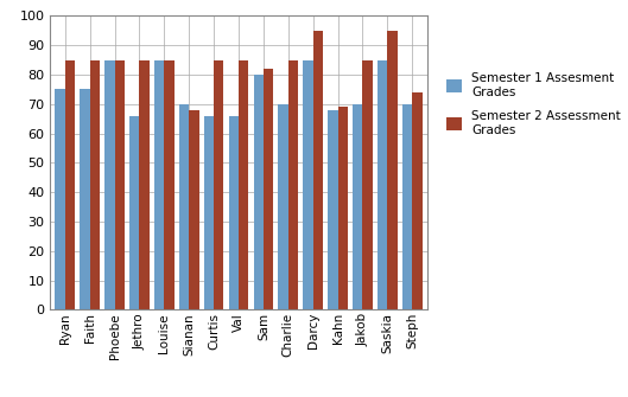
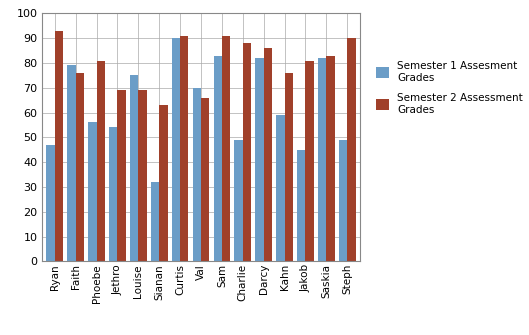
Semester 1 Assesment Grades/Ryan: 75 -> 47
Semester 2 Assessment Grades/Ryan: 85 -> 93
Semester 1 Assesment Grades/Faith: 75 -> 79
Semester 2 Assessment Grades/Faith: 85 -> 76
Semester 1 Assesment Grades/Phoebe: 85 -> 56
Semester 2 Assessment Grades/Phoebe: 85 -> 81
Semester 1 Assesment Grades/Jethro: 66 -> 54
Semester 2 Assessment Grades/Jethro: 85 -> 69
Semester 1 Assesment Grades/Louise: 85 -> 75
Semester 2 Assessment Grades/Louise: 85 -> 69
Semester 1 Assesment Grades/Sianan: 70 -> 32
Semester 2 Assessment Grades/Sianan: 68 -> 63
Semester 1 Assesment Grades/Curtis: 66 -> 90
Semester 2 Assessment Grades/Curtis: 85 -> 91
Semester 1 Assesment Grades/Val: 66 -> 70
Semester 2 Assessment Grades/Val: 85 -> 66
Semester 1 Assesment Grades/Sam: 80 -> 83
Semester 2 Assessment Grades/Sam: 82 -> 91
Semester 1 Assesment Grades/Charlie: 70 -> 49
Semester 2 Assessment Grades/Charlie: 85 -> 88
Semester 1 Assesment Grades/Darcy: 85 -> 82
Semester 2 Assessment Grades/Darcy: 95 -> 86
Semester 1 Assesment Grades/Kahn: 68 -> 59
Semester 2 Assessment Grades/Kahn: 69 -> 76
Semester 1 Assesment Grades/Jakob: 70 -> 45
Semester 2 Assessment Grades/Jakob: 85 -> 81
Semester 1 Assesment Grades/Saskia: 85 -> 82
Semester 2 Assessment Grades/Saskia: 95 -> 83
Semester 1 Assesment Grades/Steph: 70 -> 49
Semester 2 Assessment Grades/Steph: 74 -> 90
